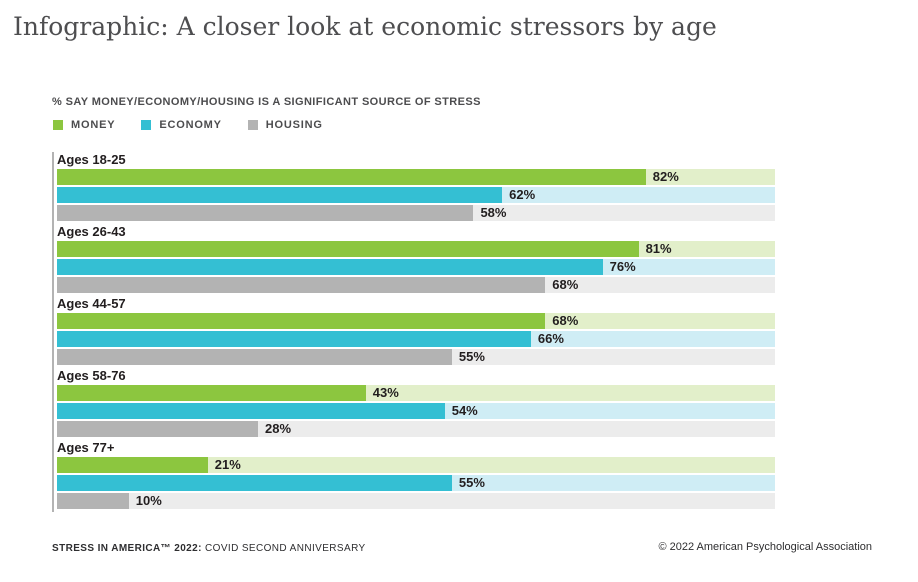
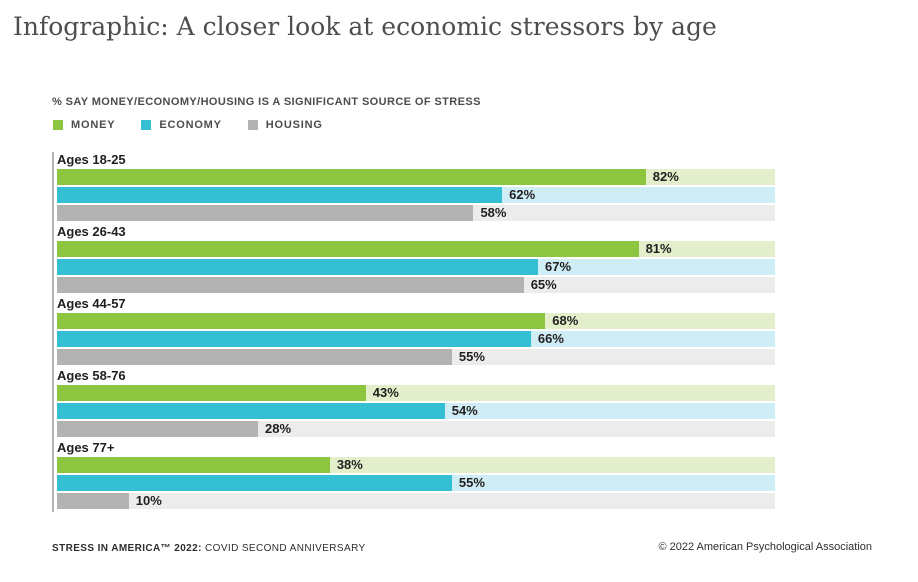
ECONOMY/Ages 26-43: 76% -> 67%
HOUSING/Ages 26-43: 68% -> 65%
MONEY/Ages 77+: 21% -> 38%
